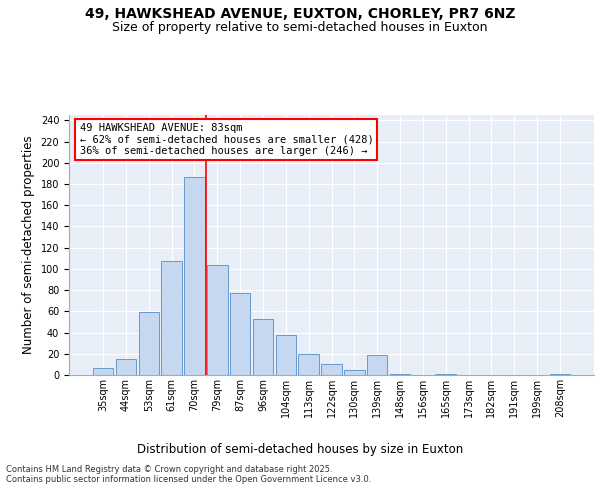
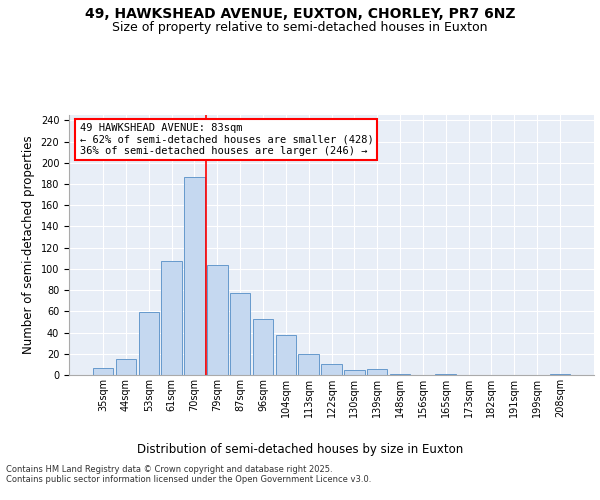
139sqm: 19 -> 6
